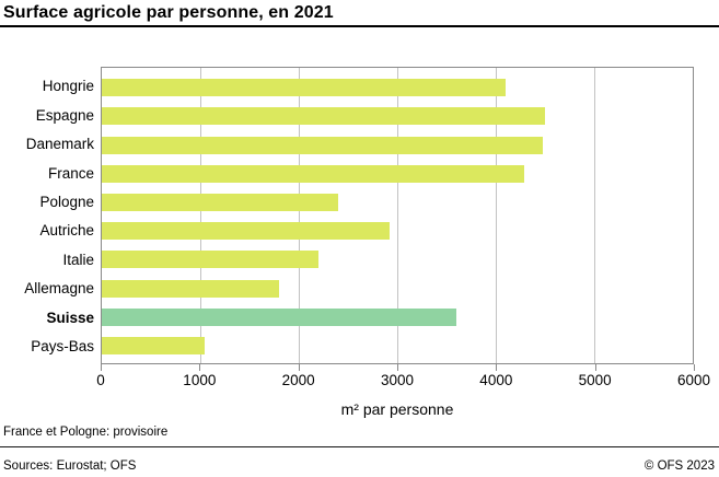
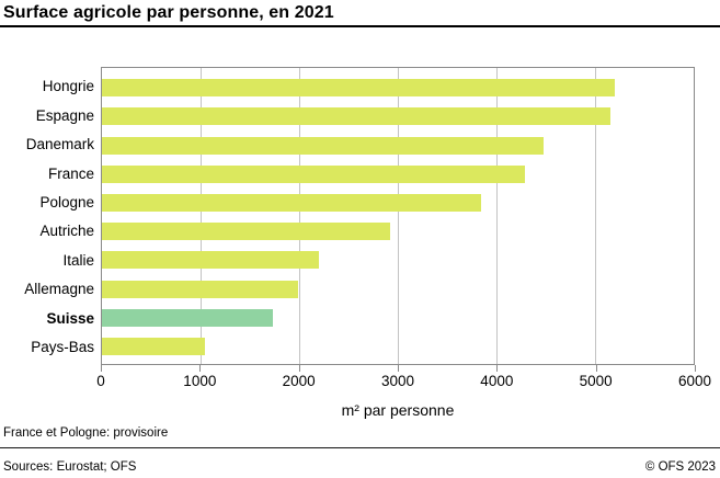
Hongrie: 4100 -> 5200
Espagne: 4500 -> 5200
Pologne: 2400 -> 3800
Allemagne: 1800 -> 2000
Suisse: 3600 -> 1700
